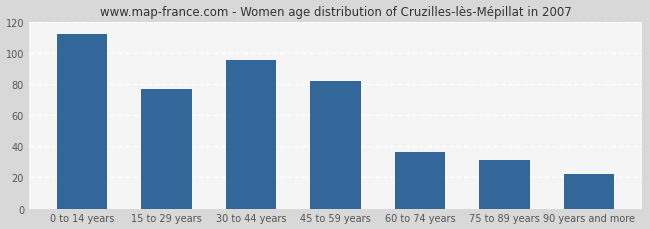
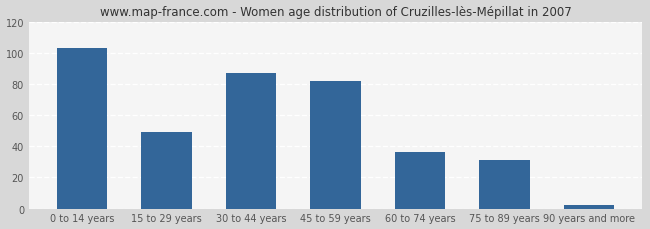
0 to 14 years: 112 -> 103
15 to 29 years: 77 -> 49
30 to 44 years: 95 -> 87
90 years and more: 22 -> 2
